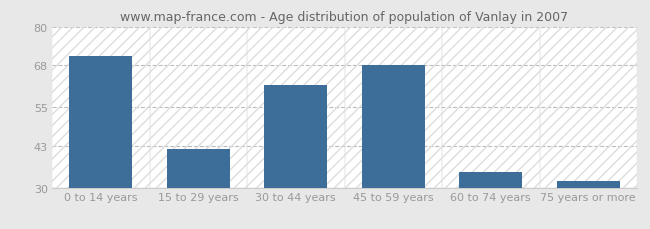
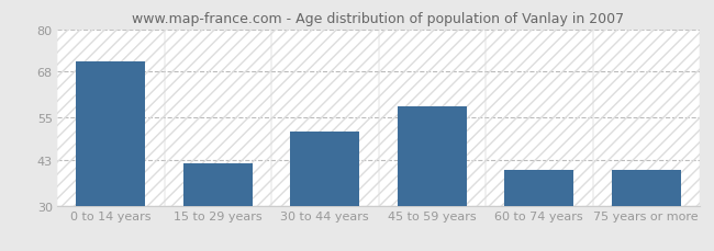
30 to 44 years: 62 -> 51
45 to 59 years: 68 -> 58
60 to 74 years: 35 -> 40
75 years or more: 32 -> 40
